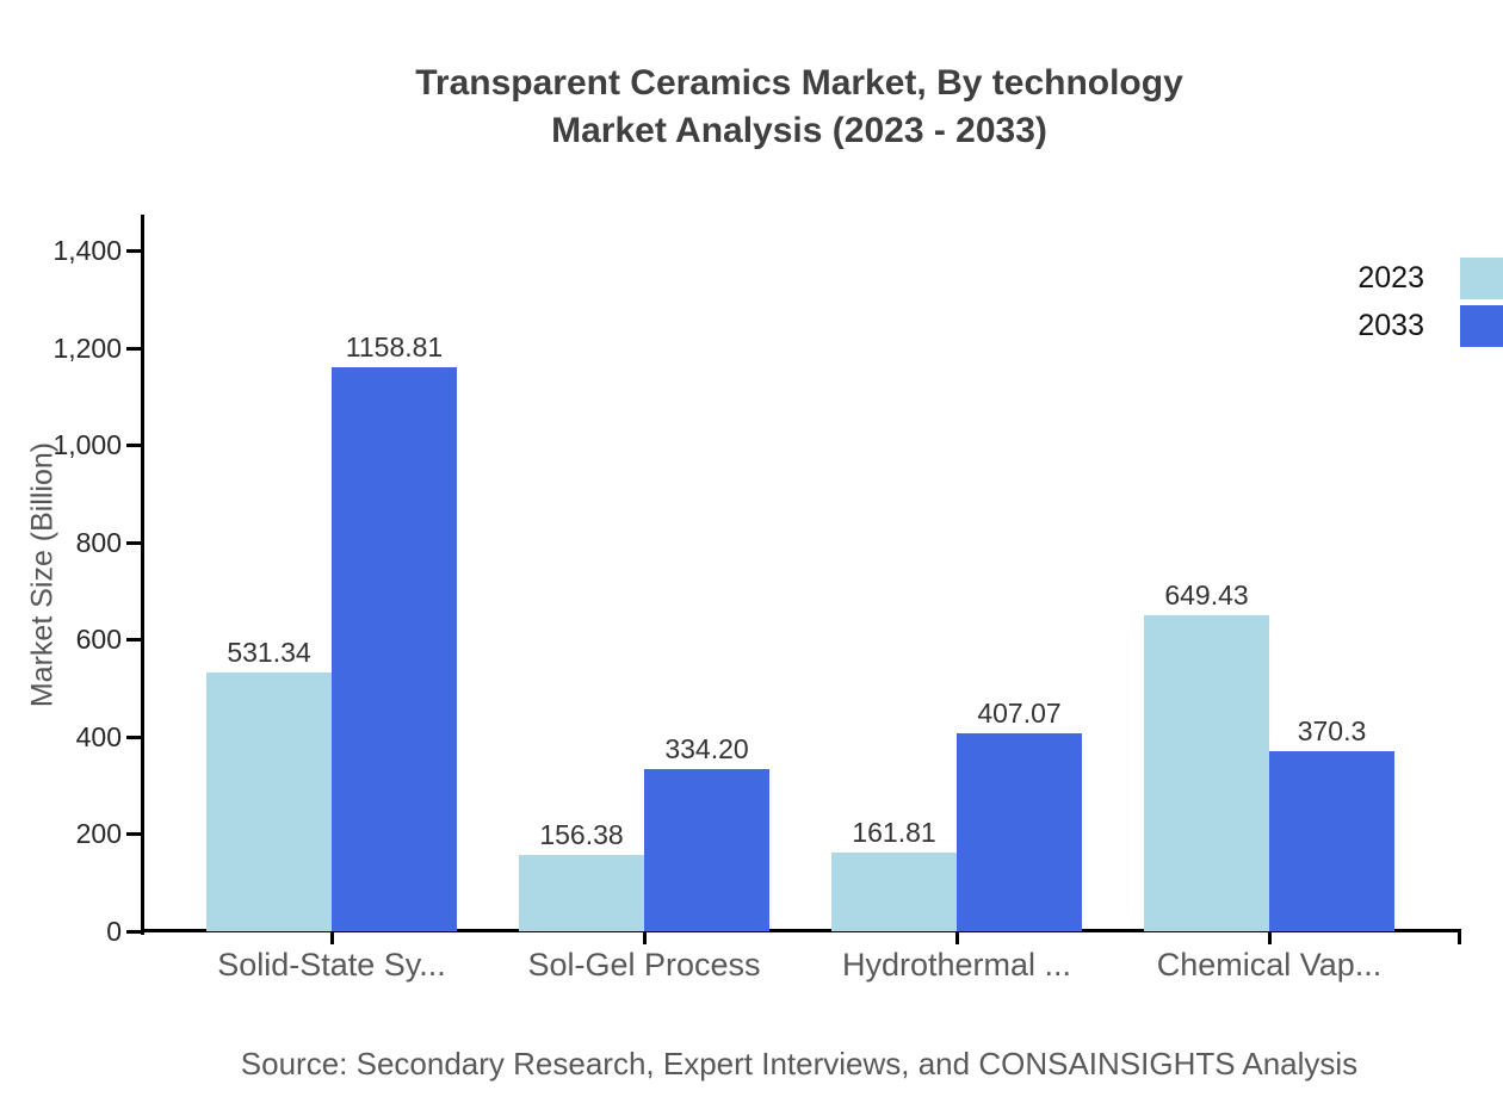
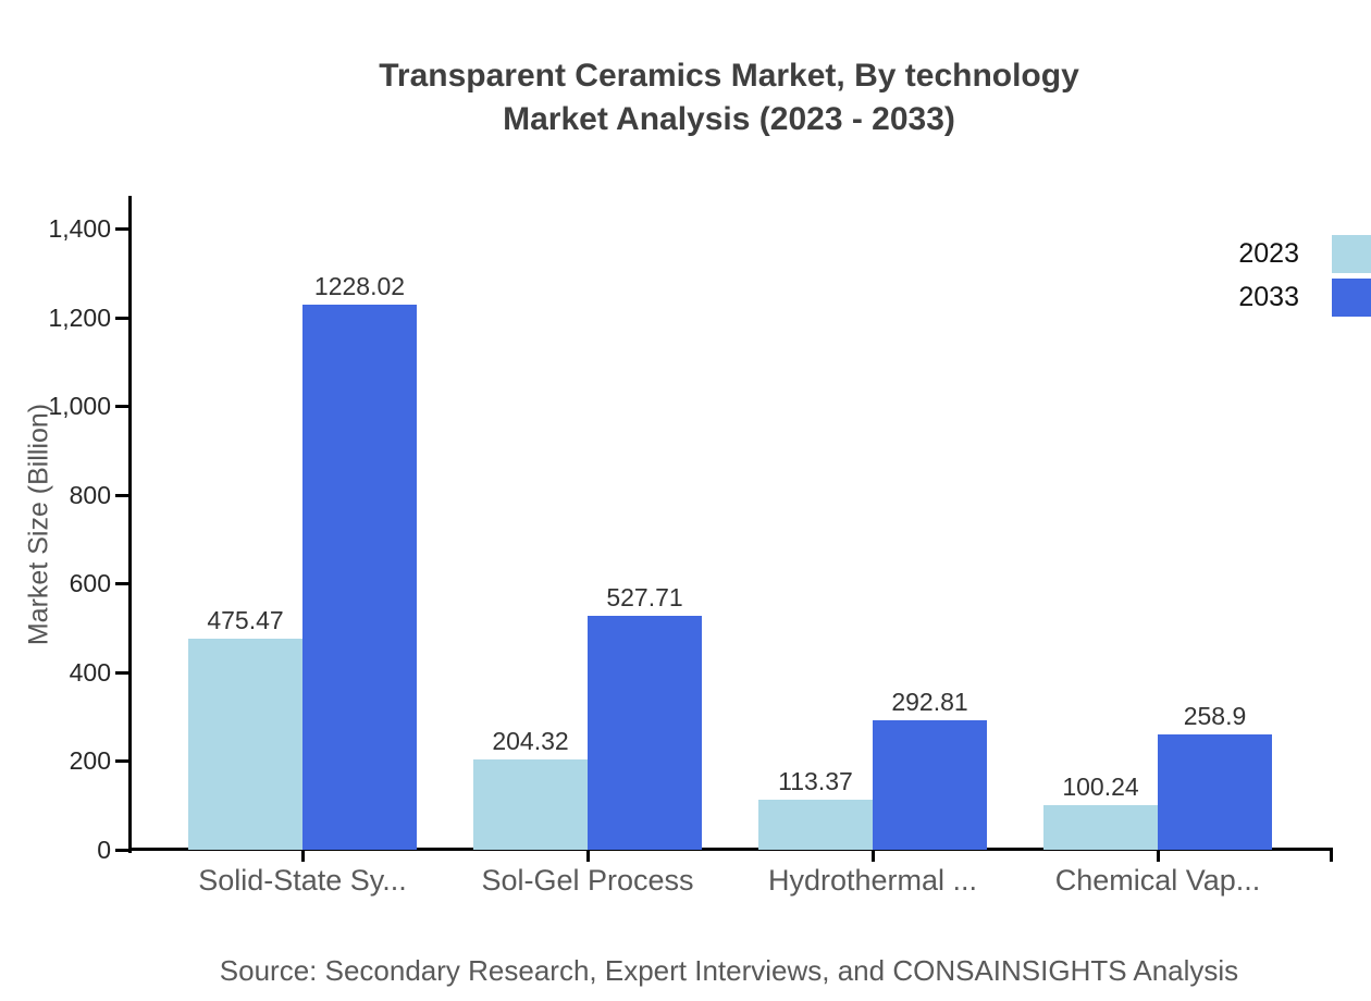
2023/Solid-State Sy...: 531.34 -> 475.47
2033/Solid-State Sy...: 1158.81 -> 1228.02
2023/Sol-Gel Process: 156.38 -> 204.32
2033/Sol-Gel Process: 334.20 -> 527.71
2023/Hydrothermal ...: 161.81 -> 113.37
2033/Hydrothermal ...: 407.07 -> 292.81
2023/Chemical Vap...: 649.43 -> 100.24
2033/Chemical Vap...: 370.3 -> 258.9
